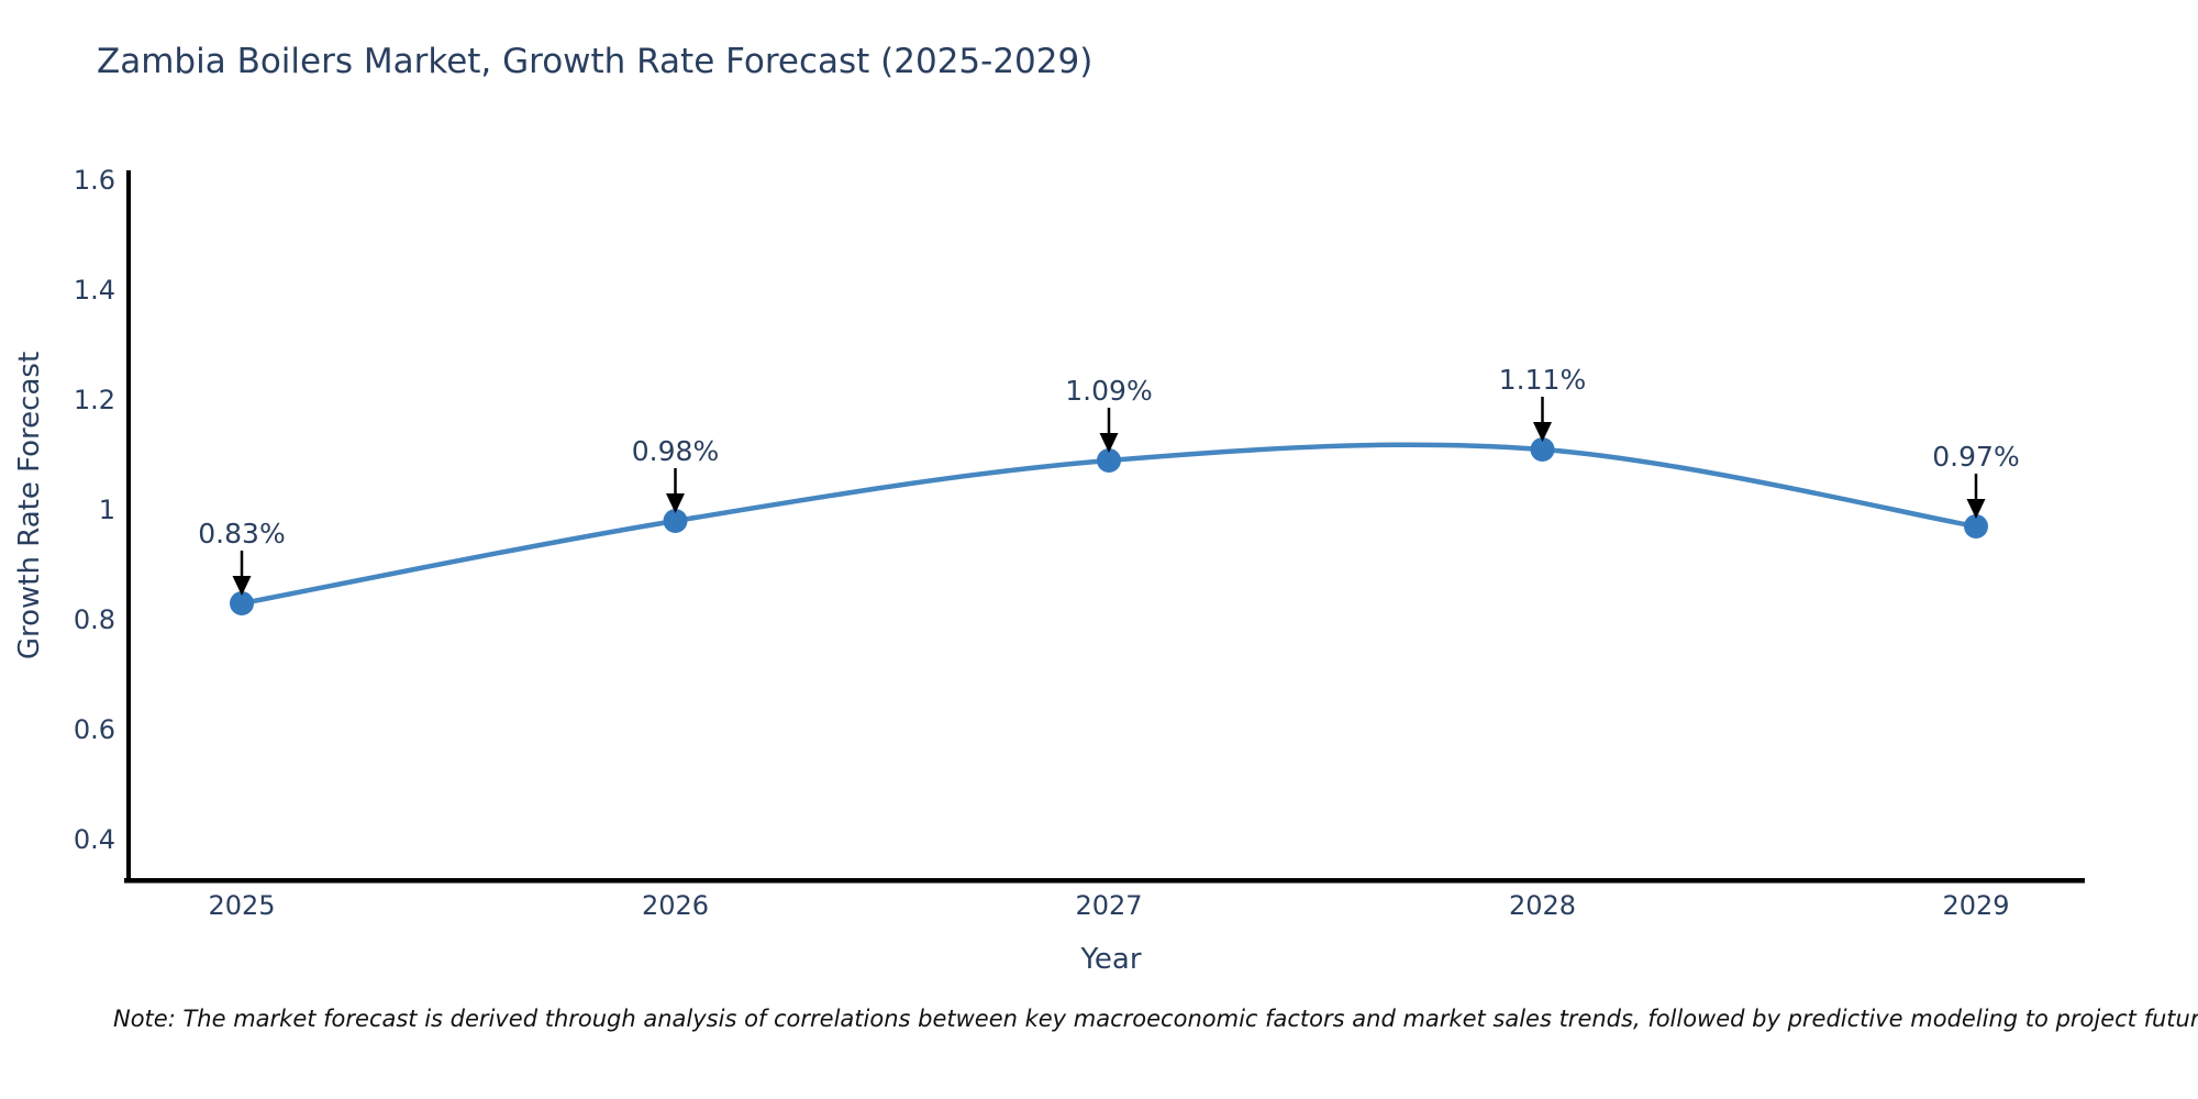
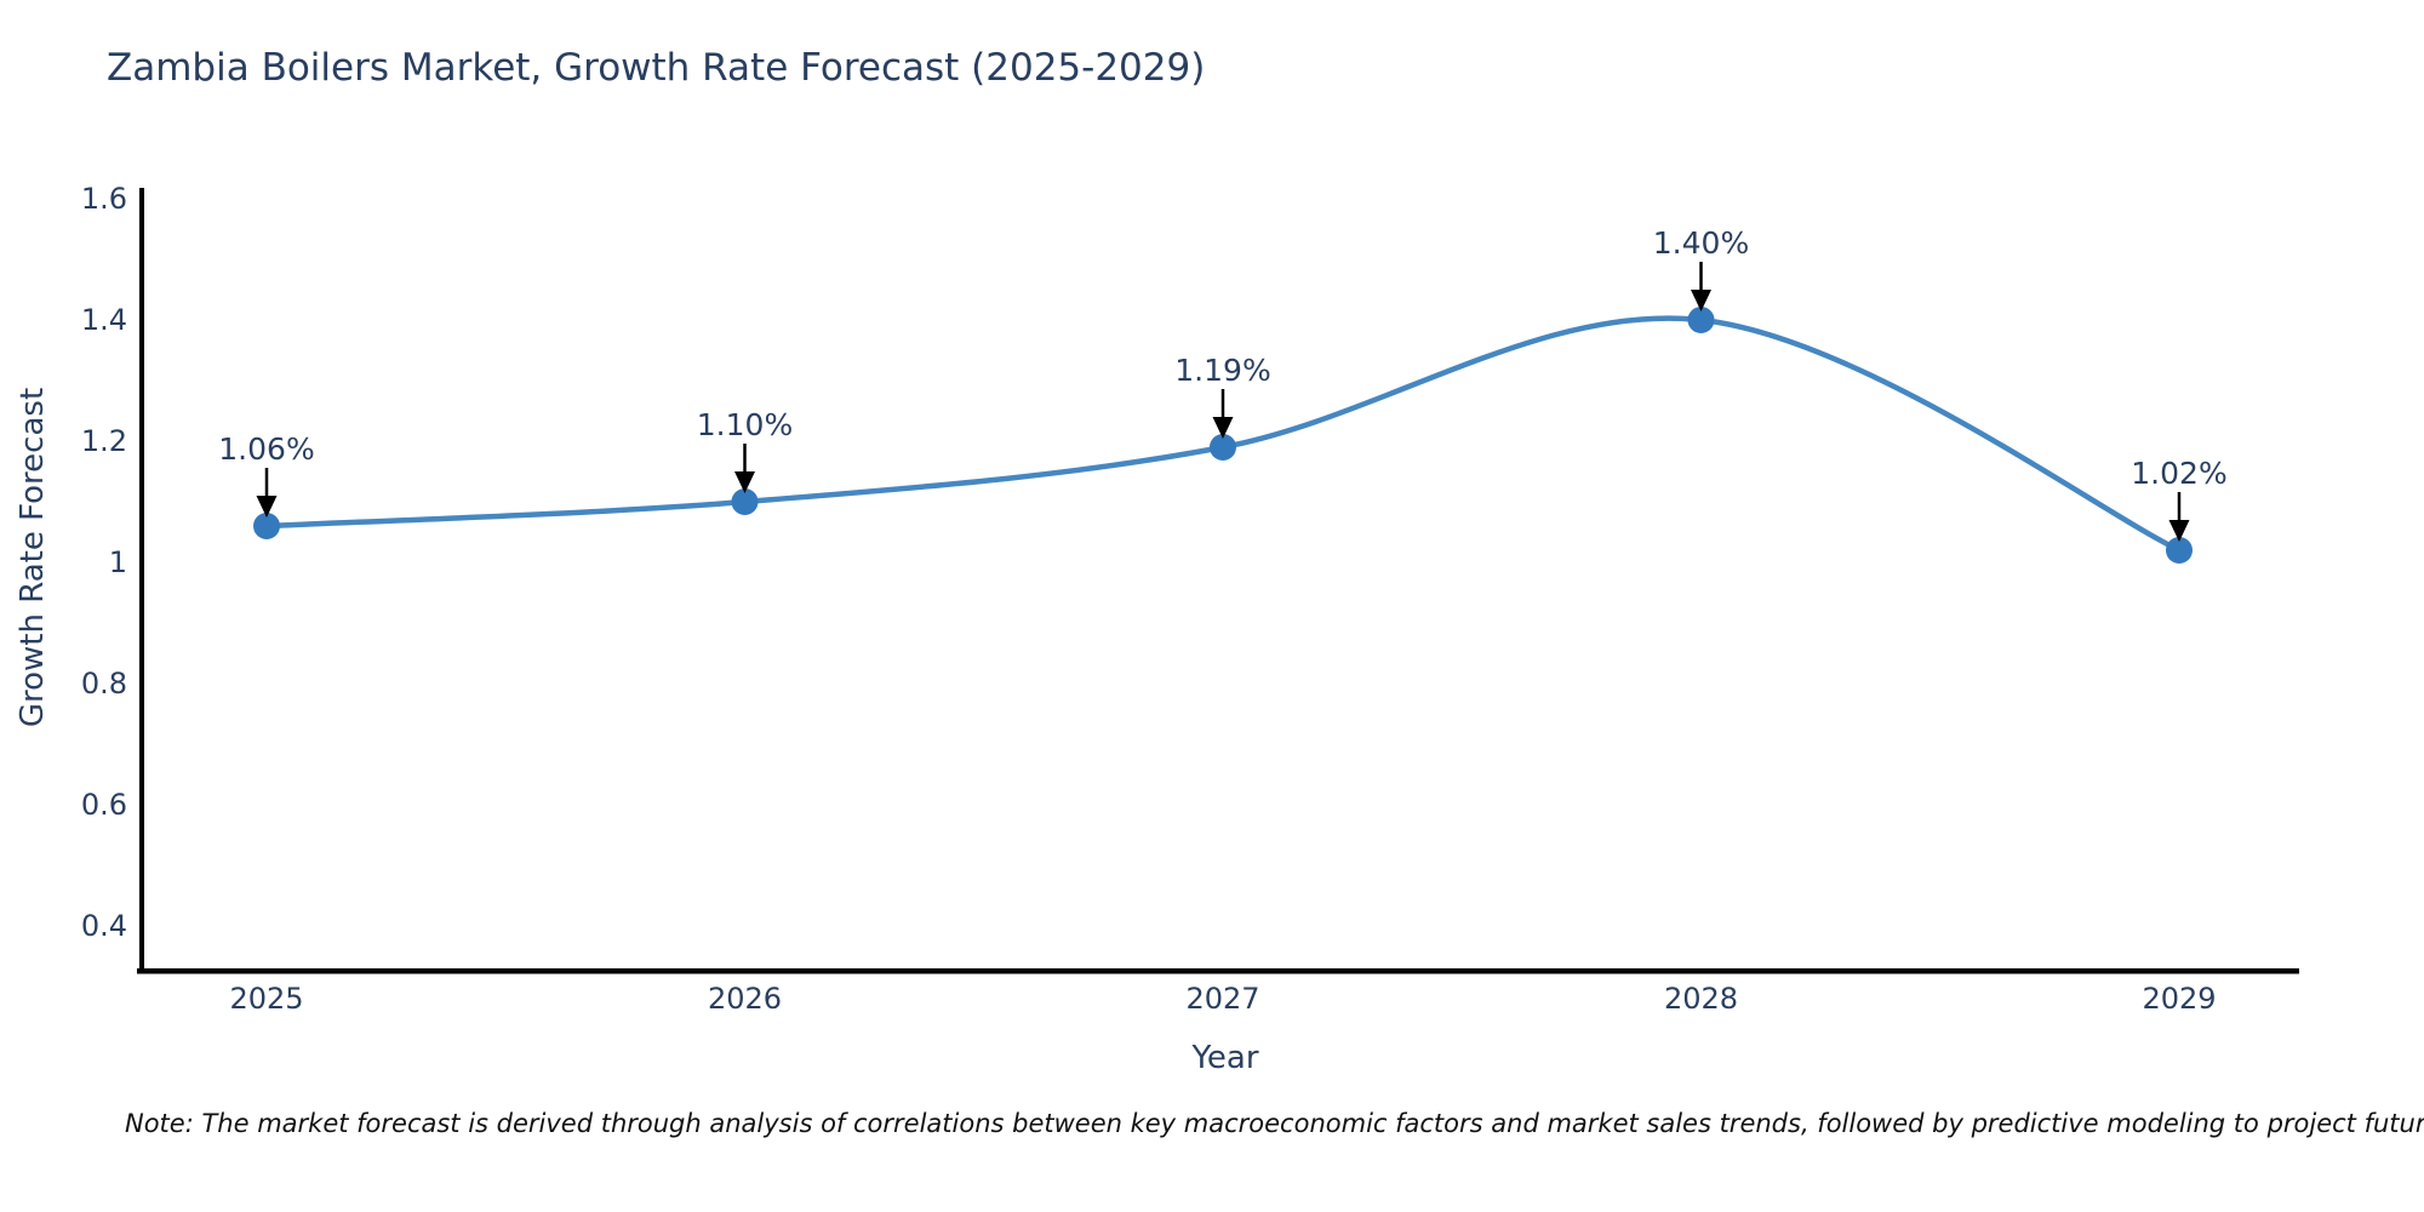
2025: 0.83% -> 1.06%
2026: 0.98% -> 1.10%
2027: 1.09% -> 1.19%
2028: 1.11% -> 1.40%
2029: 0.97% -> 1.02%
